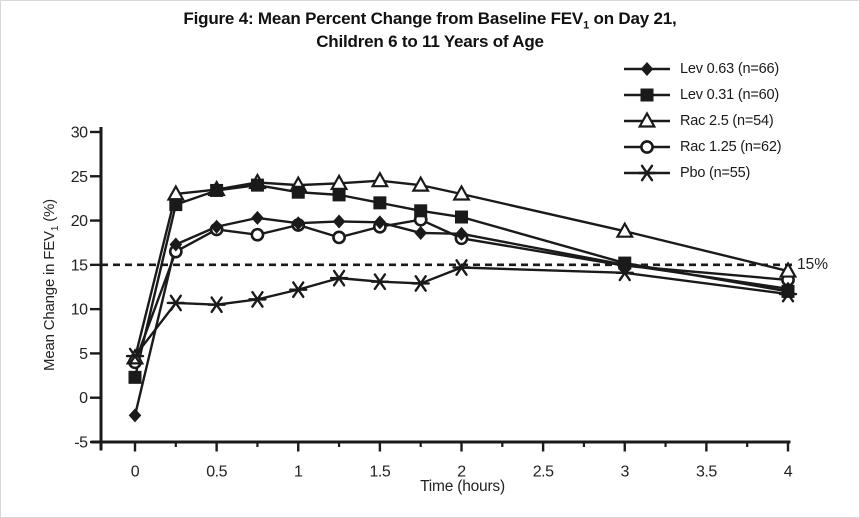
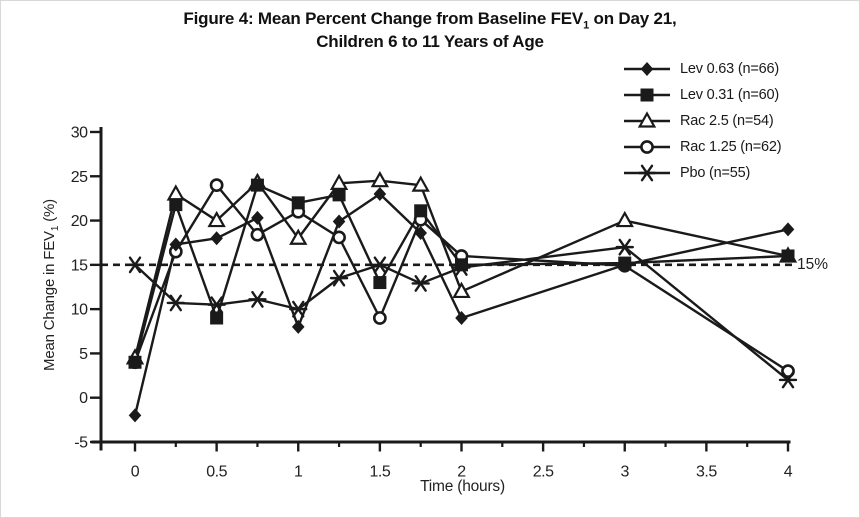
Lev 0.31 (n=60)/0: 2 -> 4
Pbo (n=55)/0: 5 -> 15
Lev 0.63 (n=66)/0.5: 19 -> 18
Lev 0.31 (n=60)/0.5: 23 -> 9
Rac 2.5 (n=54)/0.5: 24 -> 20
Rac 1.25 (n=62)/0.5: 19 -> 24
Lev 0.63 (n=66)/1: 20 -> 8
Lev 0.31 (n=60)/1: 23 -> 22
Rac 2.5 (n=54)/1: 24 -> 18
Rac 1.25 (n=62)/1: 20 -> 21
Pbo (n=55)/1: 12 -> 10
Lev 0.63 (n=66)/1.5: 20 -> 23
Lev 0.31 (n=60)/1.5: 22 -> 13
Rac 1.25 (n=62)/1.5: 19 -> 9
Pbo (n=55)/1.5: 13 -> 15
Lev 0.63 (n=66)/2: 18 -> 9
Lev 0.31 (n=60)/2: 20 -> 15
Rac 2.5 (n=54)/2: 23 -> 12
Rac 1.25 (n=62)/2: 18 -> 16
Rac 2.5 (n=54)/3: 19 -> 20
Pbo (n=55)/3: 14 -> 17
Lev 0.63 (n=66)/4: 12 -> 19
Lev 0.31 (n=60)/4: 12 -> 16
Rac 2.5 (n=54)/4: 14 -> 16
Rac 1.25 (n=62)/4: 13 -> 3
Pbo (n=55)/4: 12 -> 2
